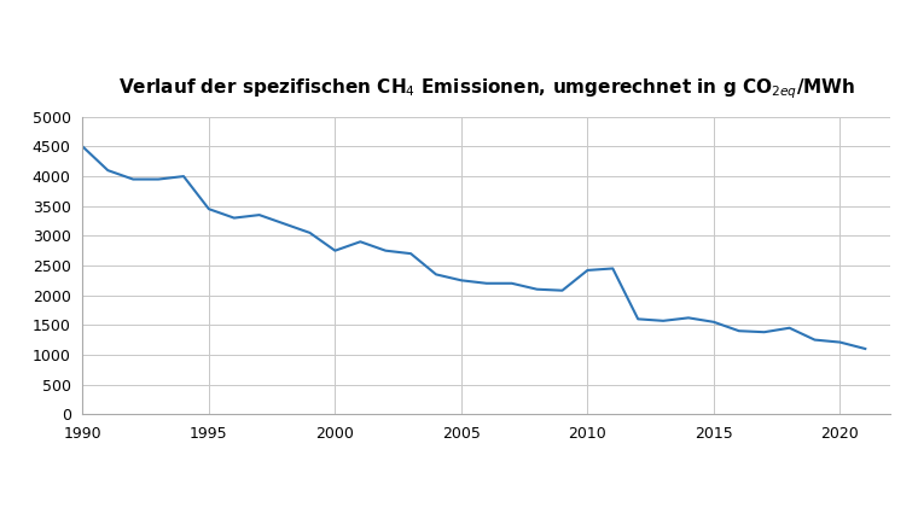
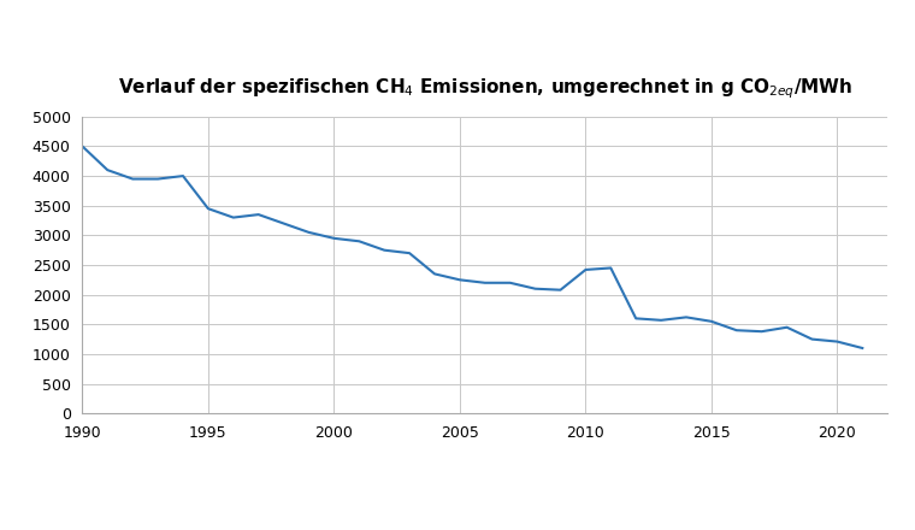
2000: 2750 -> 2950
